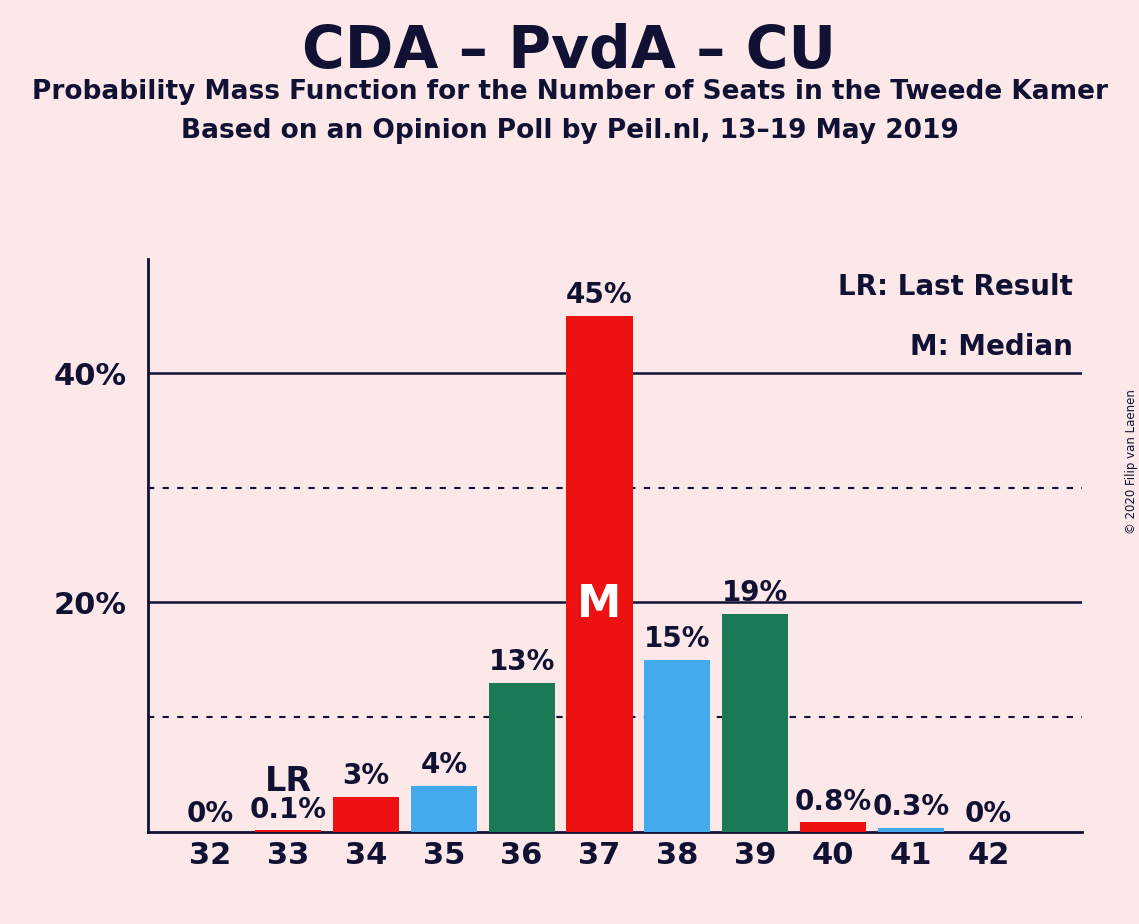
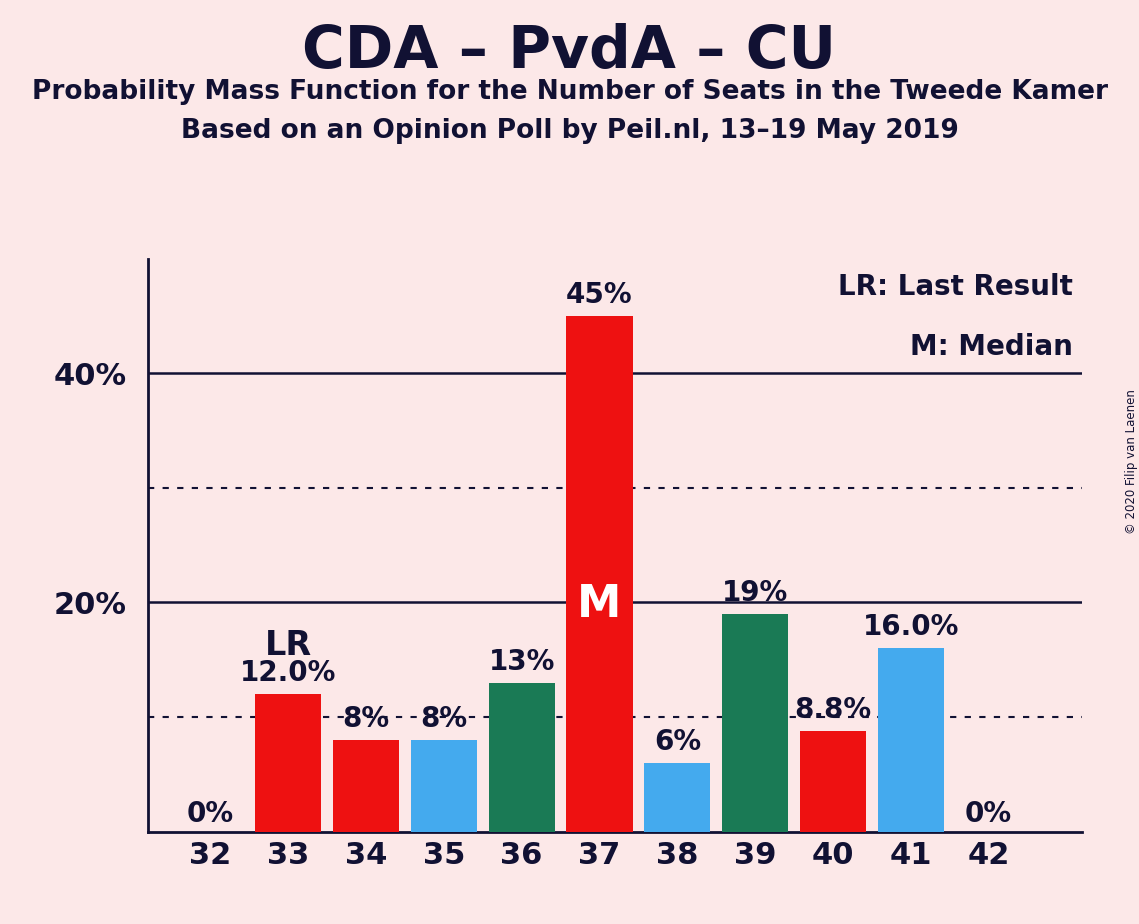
33: 0.1% -> 12.0%
34: 3% -> 8%
35: 4% -> 8%
38: 15% -> 6%
40: 0.8% -> 8.8%
41: 0.3% -> 16.0%
